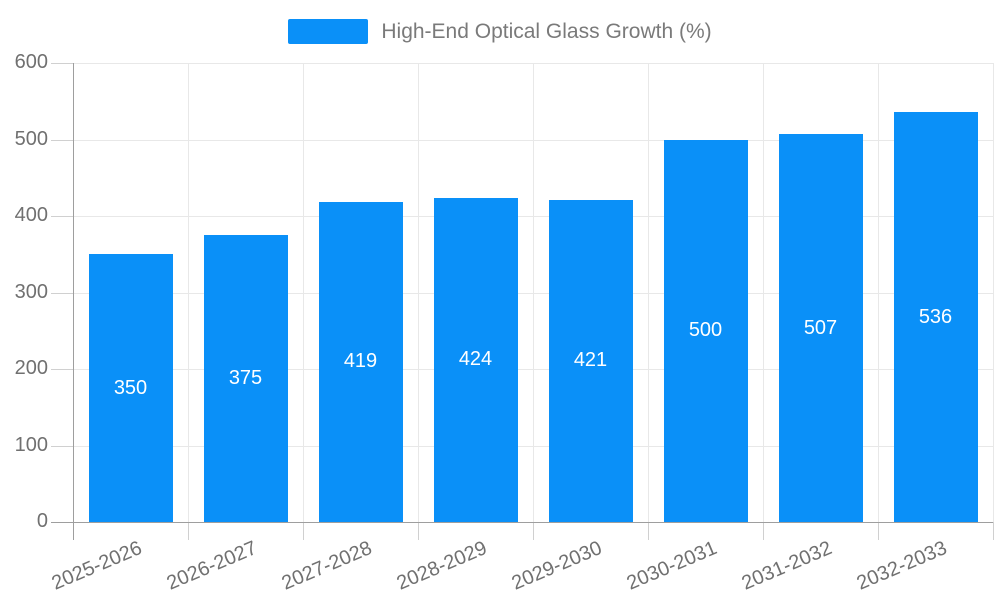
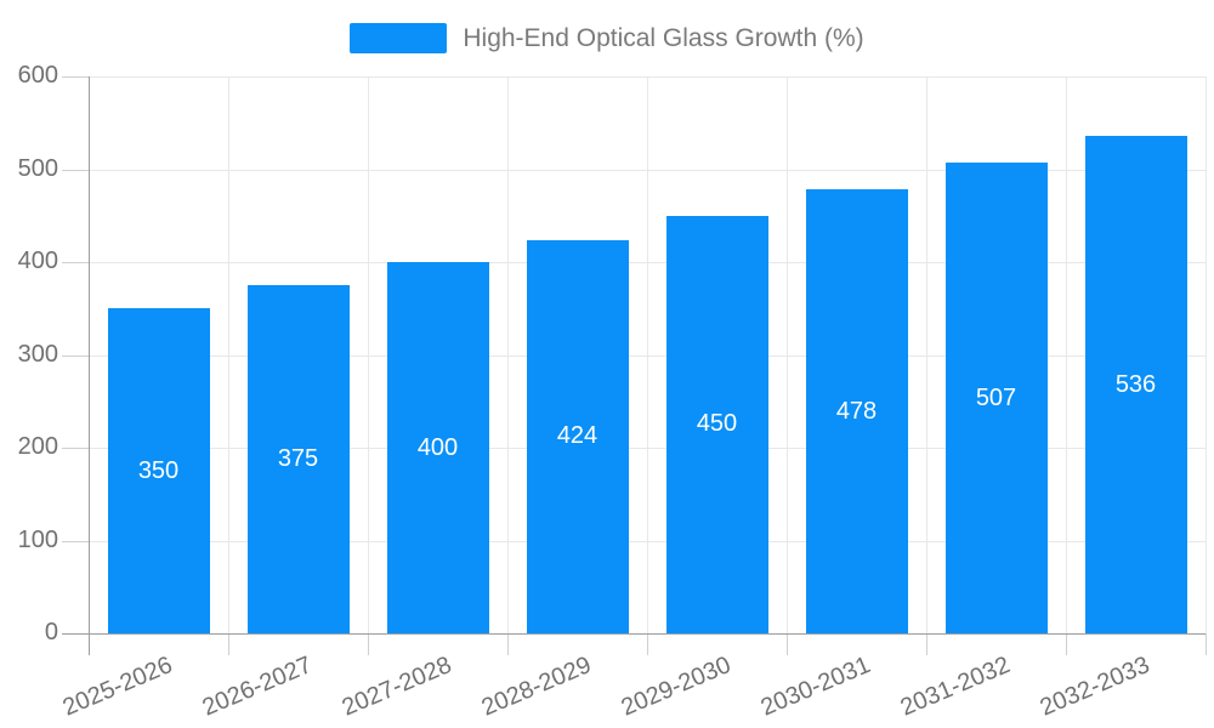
2027-2028: 419 -> 400
2029-2030: 421 -> 450
2030-2031: 500 -> 478
